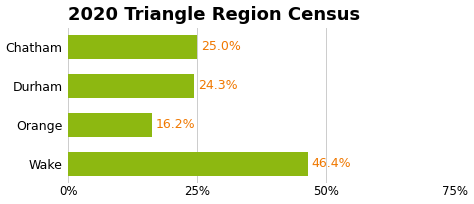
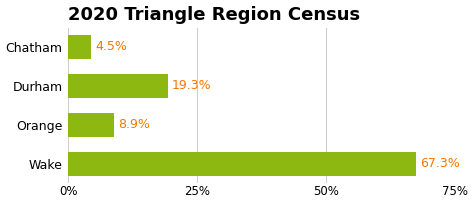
Chatham: 25.0% -> 4.5%
Durham: 24.3% -> 19.3%
Orange: 16.2% -> 8.9%
Wake: 46.4% -> 67.3%
